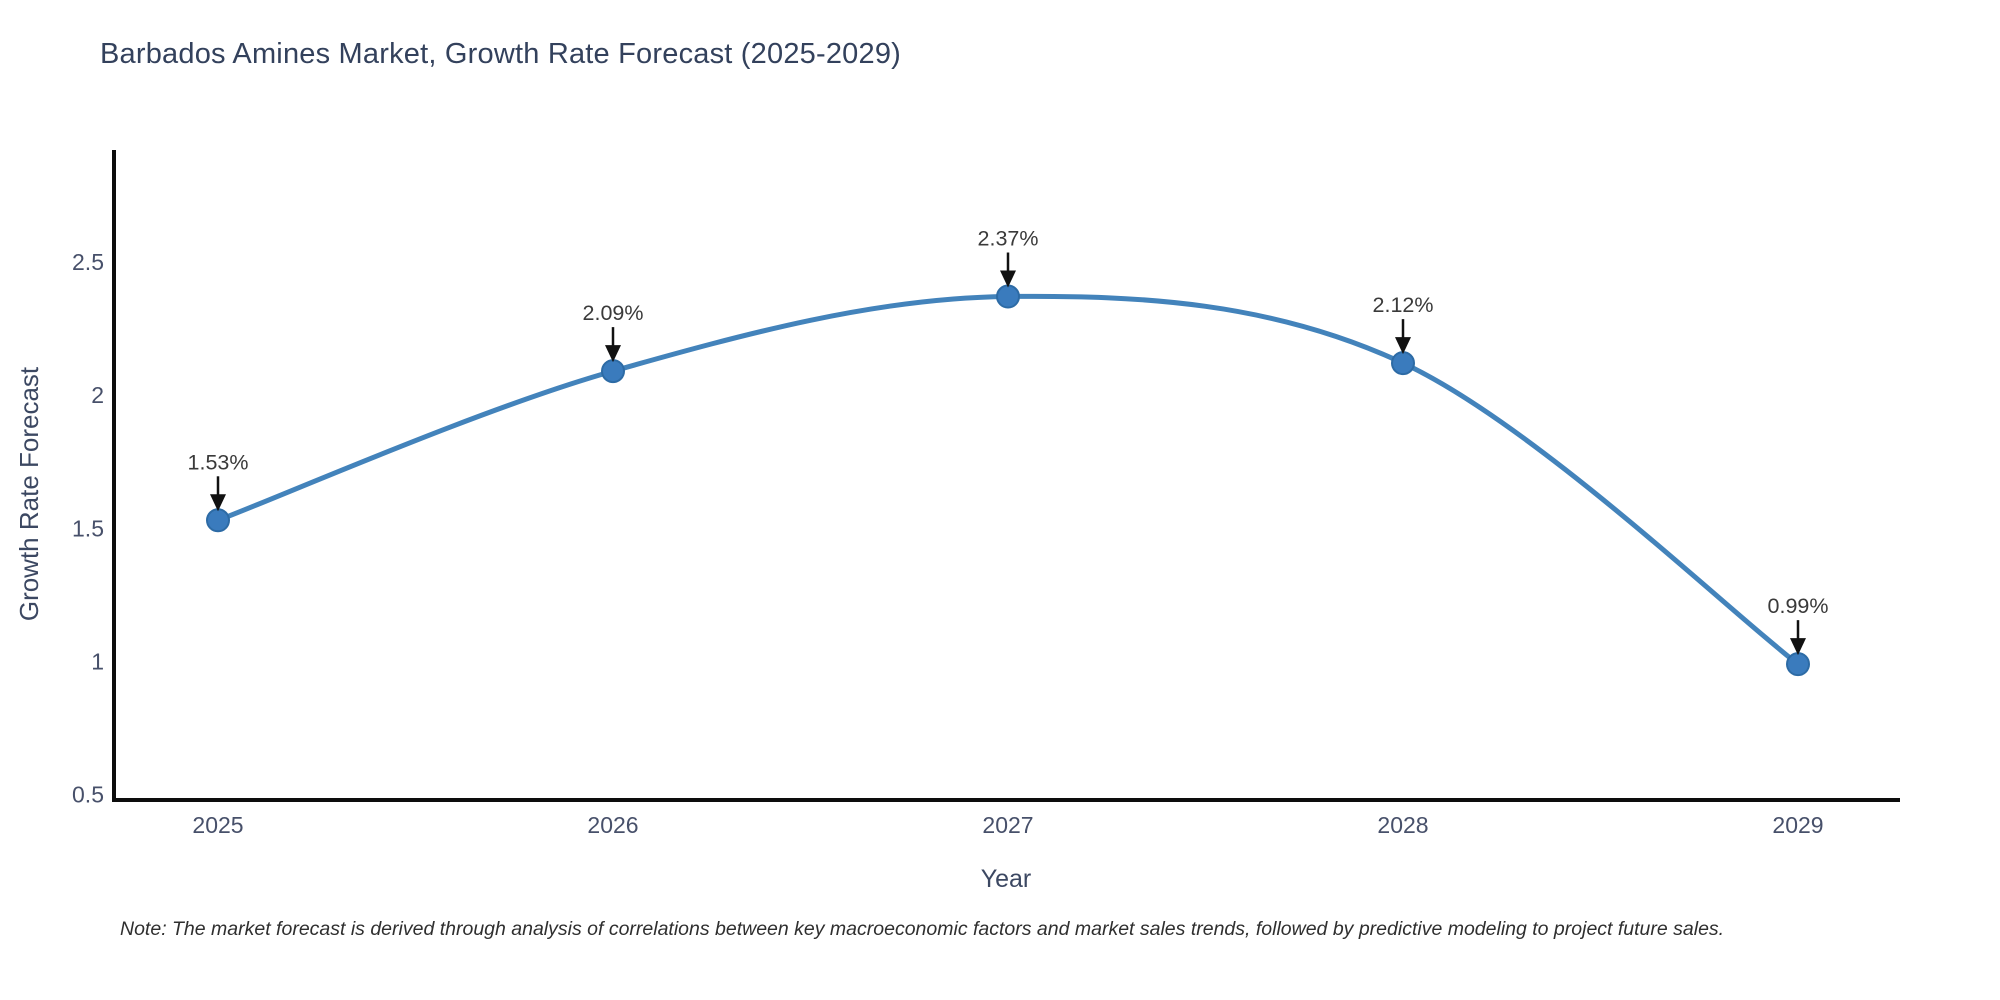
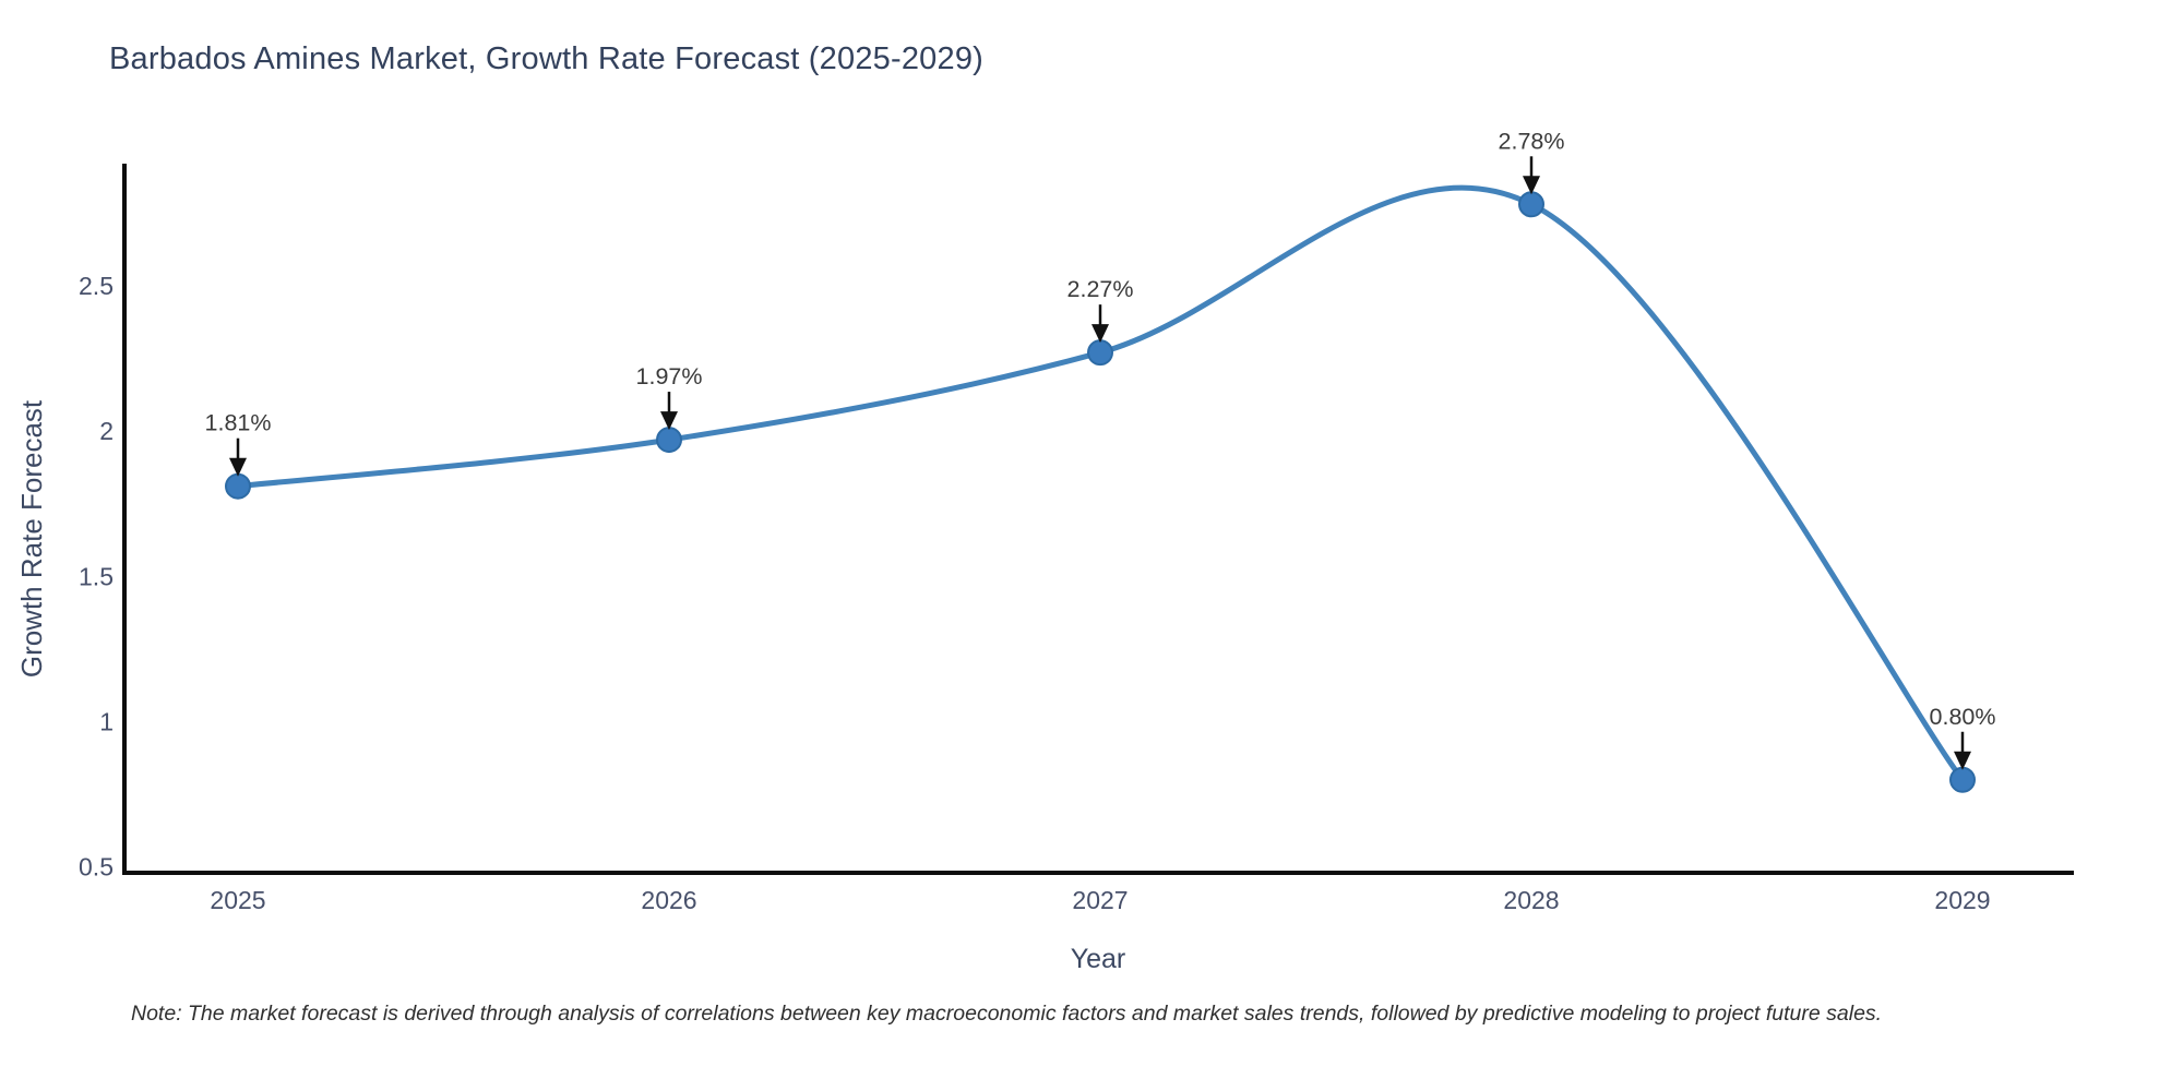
2025: 1.53% -> 1.81%
2026: 2.09% -> 1.97%
2027: 2.37% -> 2.27%
2028: 2.12% -> 2.78%
2029: 0.99% -> 0.80%
